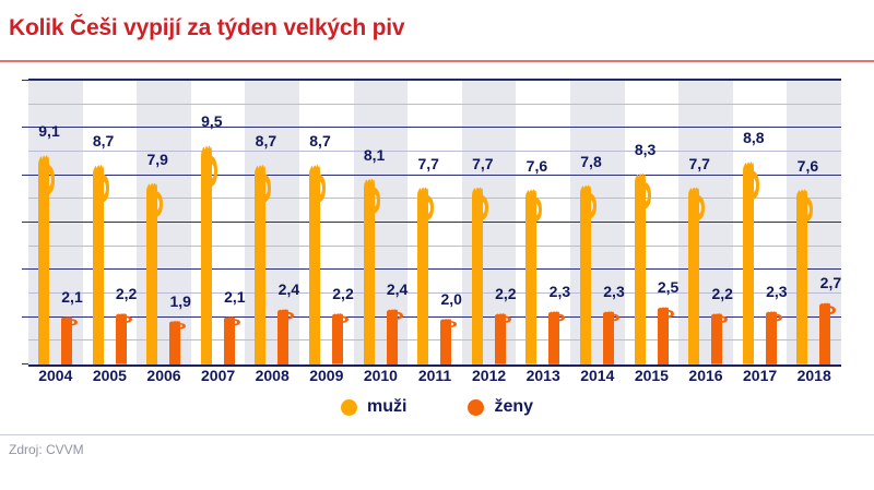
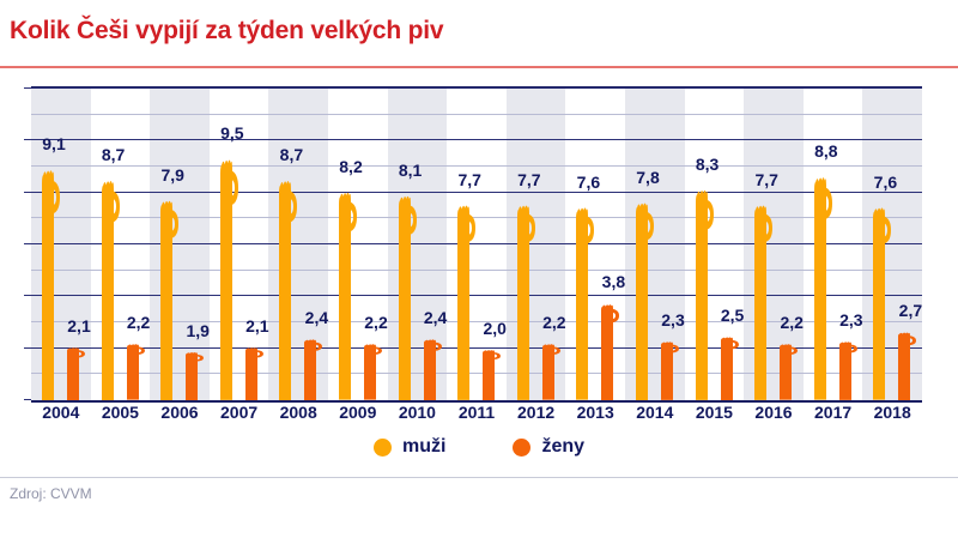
muži/2009: 8,7 -> 8,2
ženy/2013: 2,3 -> 3,8
